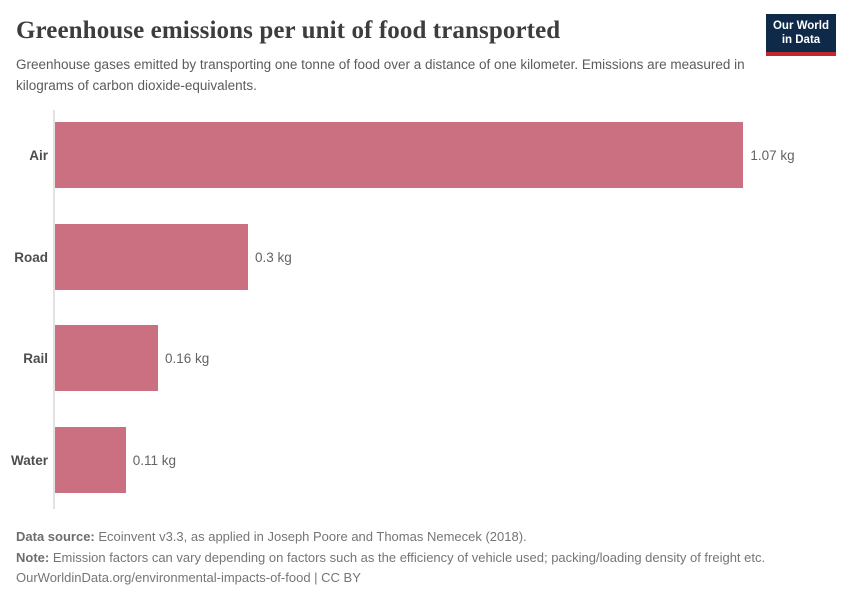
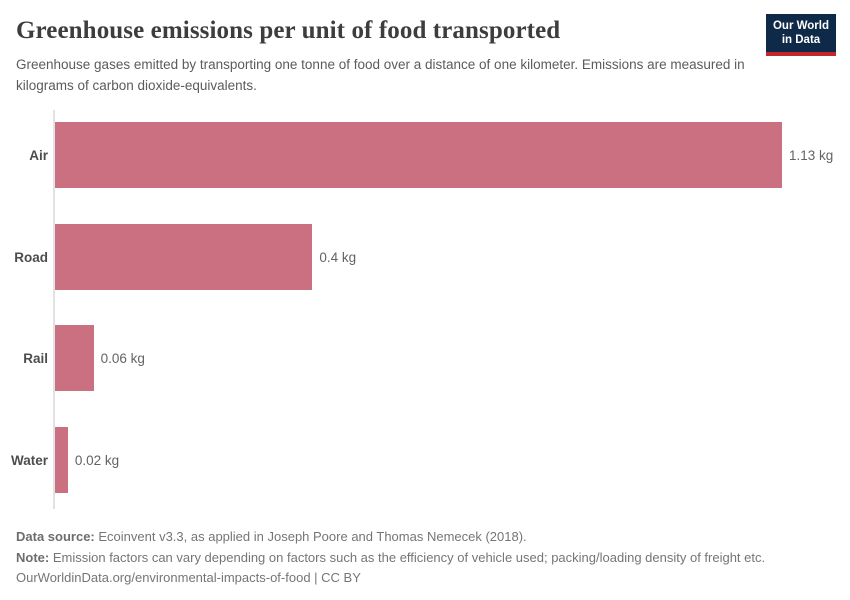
Air: 1.07 -> 1.13
Road: 0.3 -> 0.4
Rail: 0.16 -> 0.06
Water: 0.11 -> 0.02
